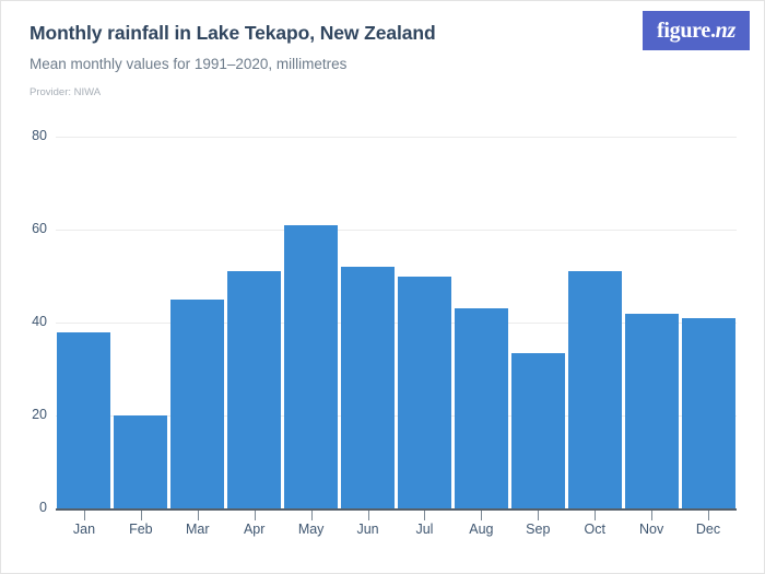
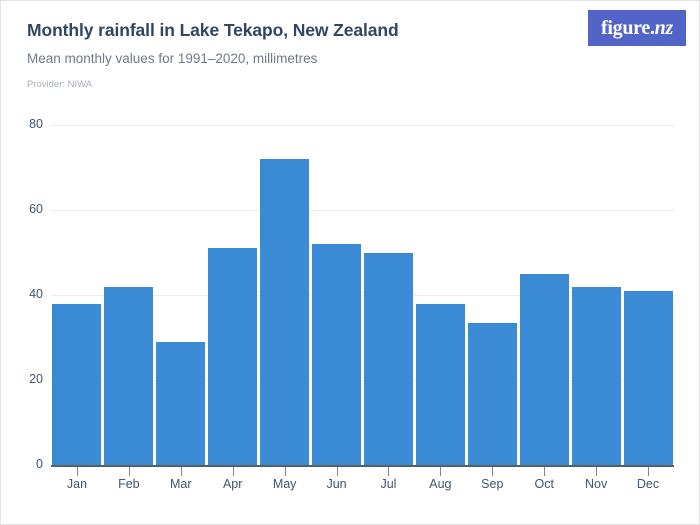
Feb: 20 -> 42
Mar: 45 -> 29
May: 61 -> 72
Aug: 43 -> 38
Oct: 51 -> 45
